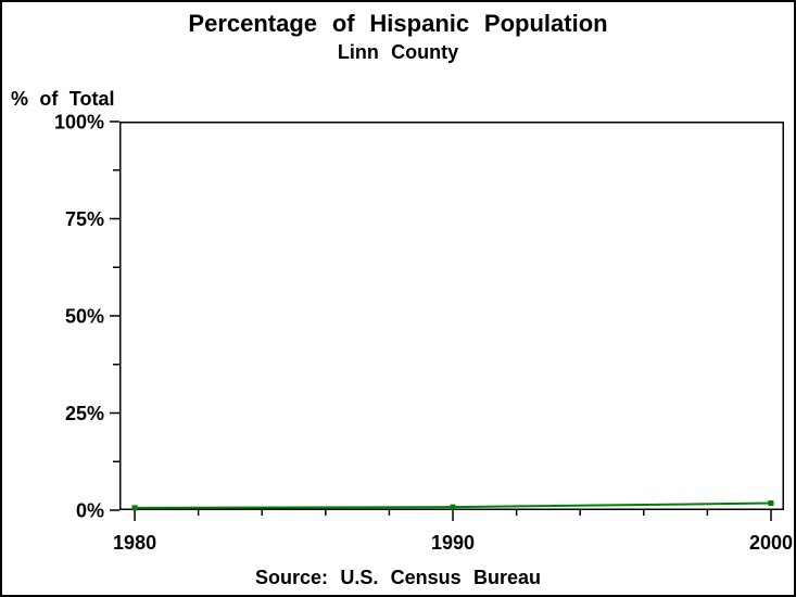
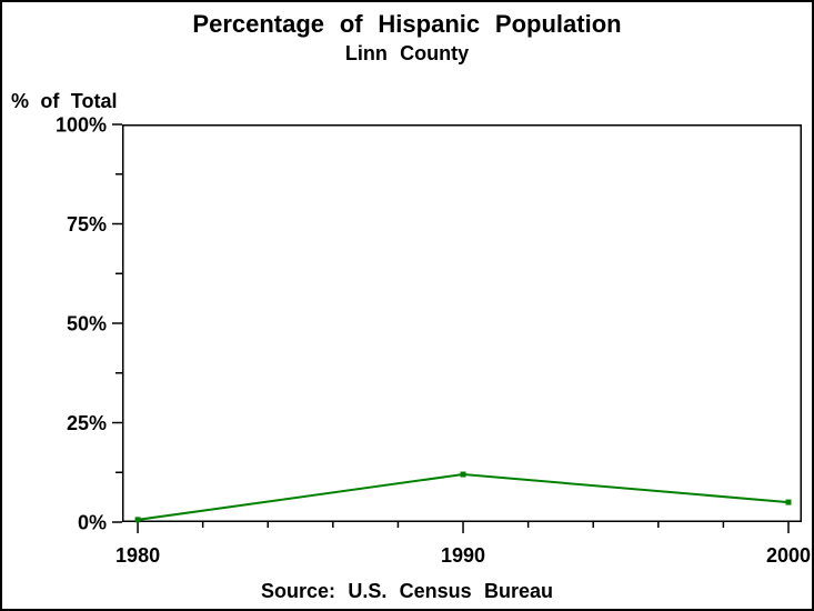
1990: 1% -> 12%
2000: 2% -> 5%
